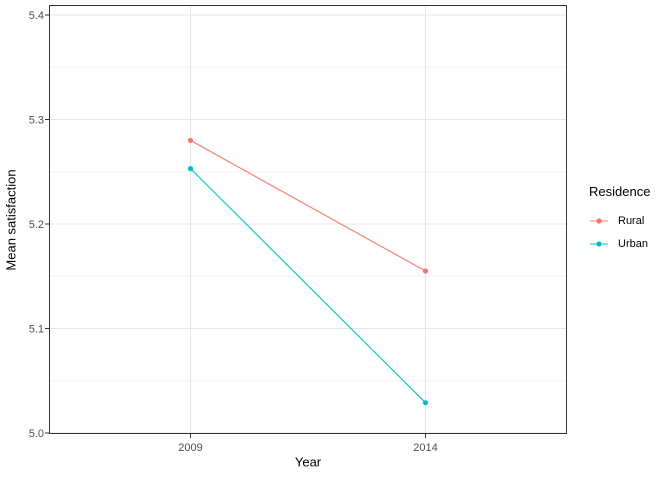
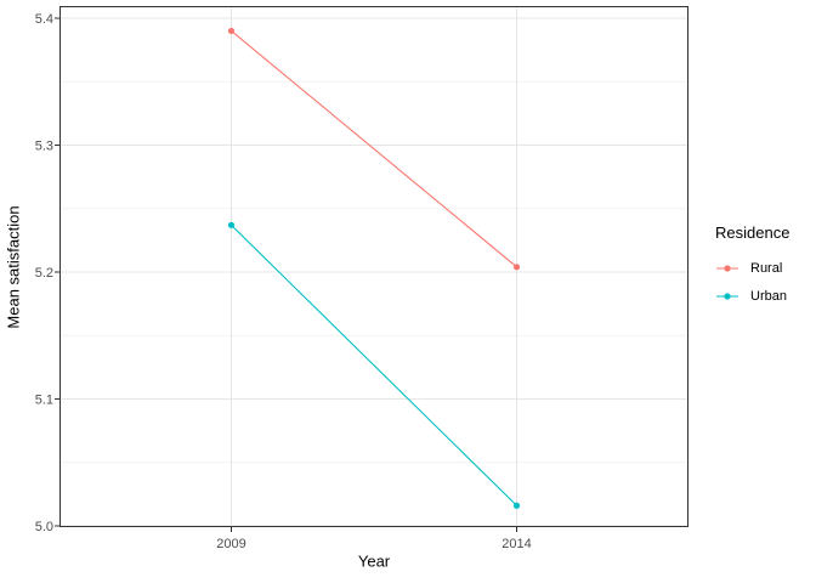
Rural/2009: 5.280 -> 5.390
Urban/2009: 5.253 -> 5.237
Rural/2014: 5.155 -> 5.204
Urban/2014: 5.029 -> 5.016
